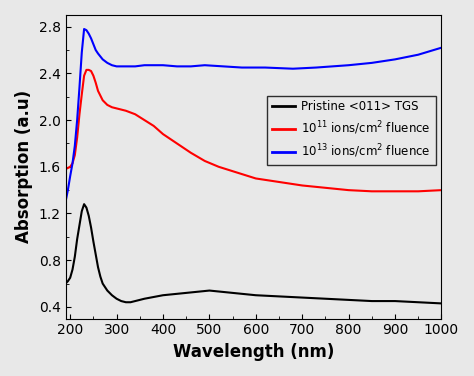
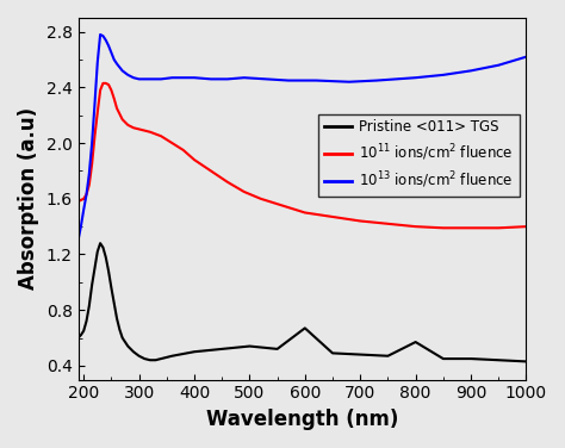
Pristine <011> TGS/600: 0.50 -> 0.67
Pristine <011> TGS/800: 0.46 -> 0.57
